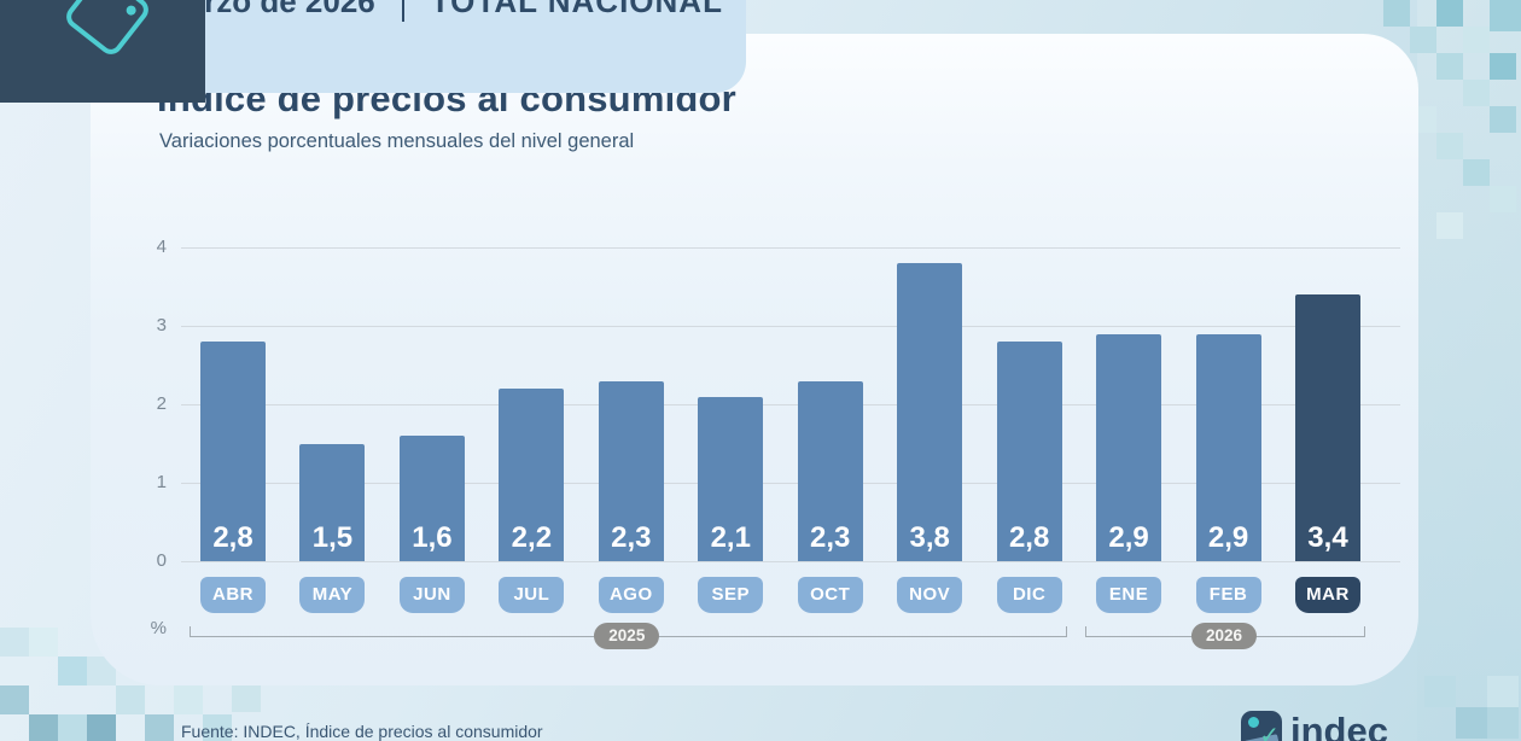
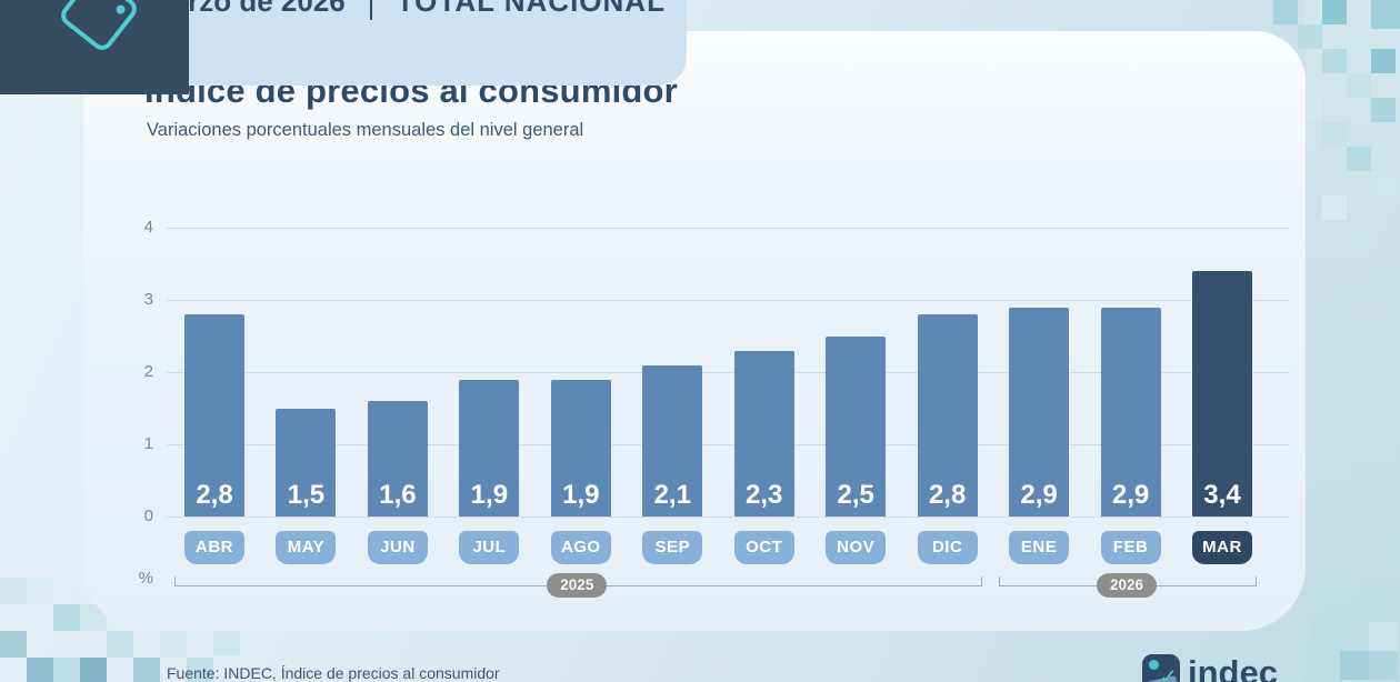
JUL: 2,2 -> 1,9
AGO: 2,3 -> 1,9
NOV: 3,8 -> 2,5
